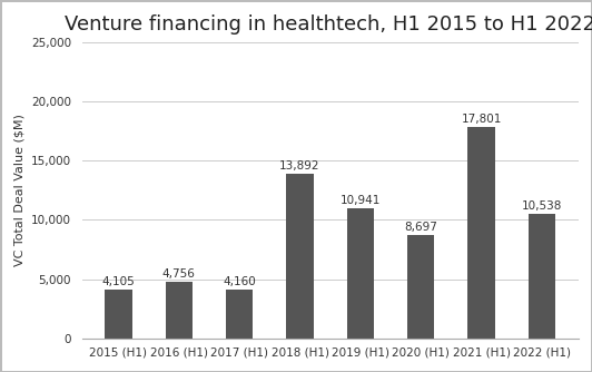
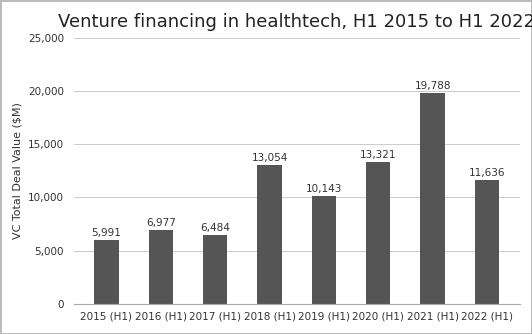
2015 (H1): 4,105 -> 5,991
2016 (H1): 4,756 -> 6,977
2017 (H1): 4,160 -> 6,484
2018 (H1): 13,892 -> 13,054
2019 (H1): 10,941 -> 10,143
2020 (H1): 8,697 -> 13,321
2021 (H1): 17,801 -> 19,788
2022 (H1): 10,538 -> 11,636
